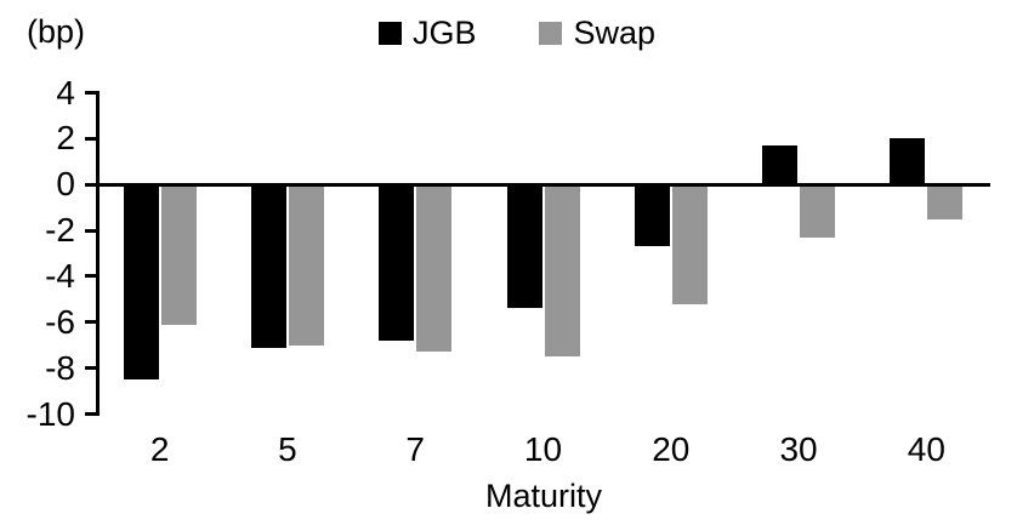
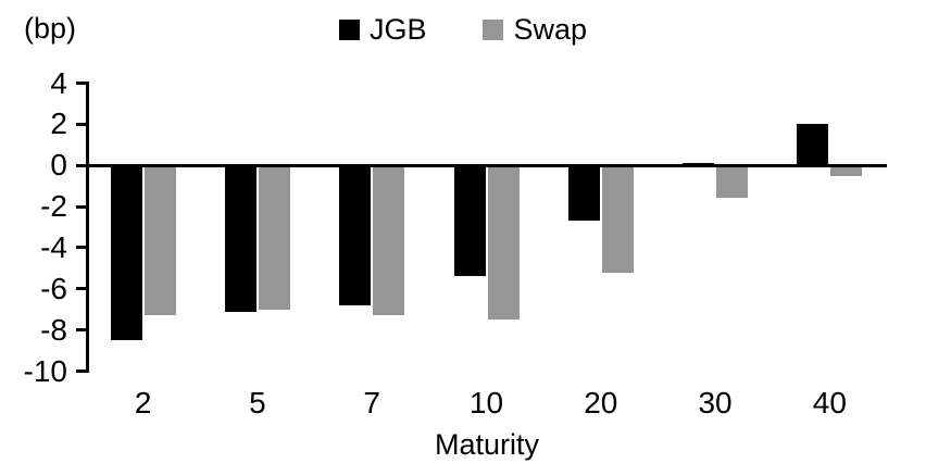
Swap/2: -6.1 -> -7.3
JGB/30: 1.7 -> 0.1
Swap/30: -2.3 -> -1.6
Swap/40: -1.5 -> -0.5
